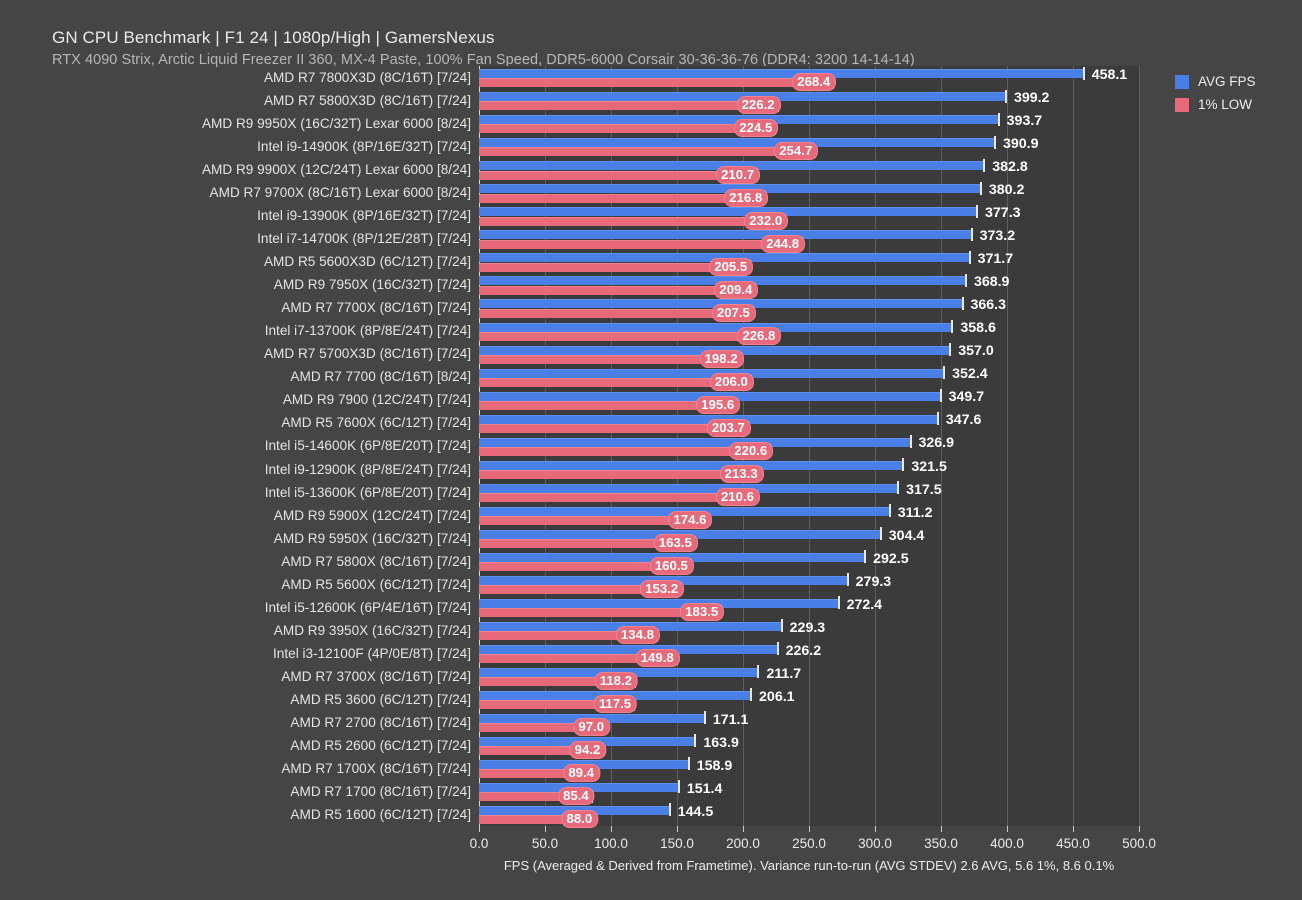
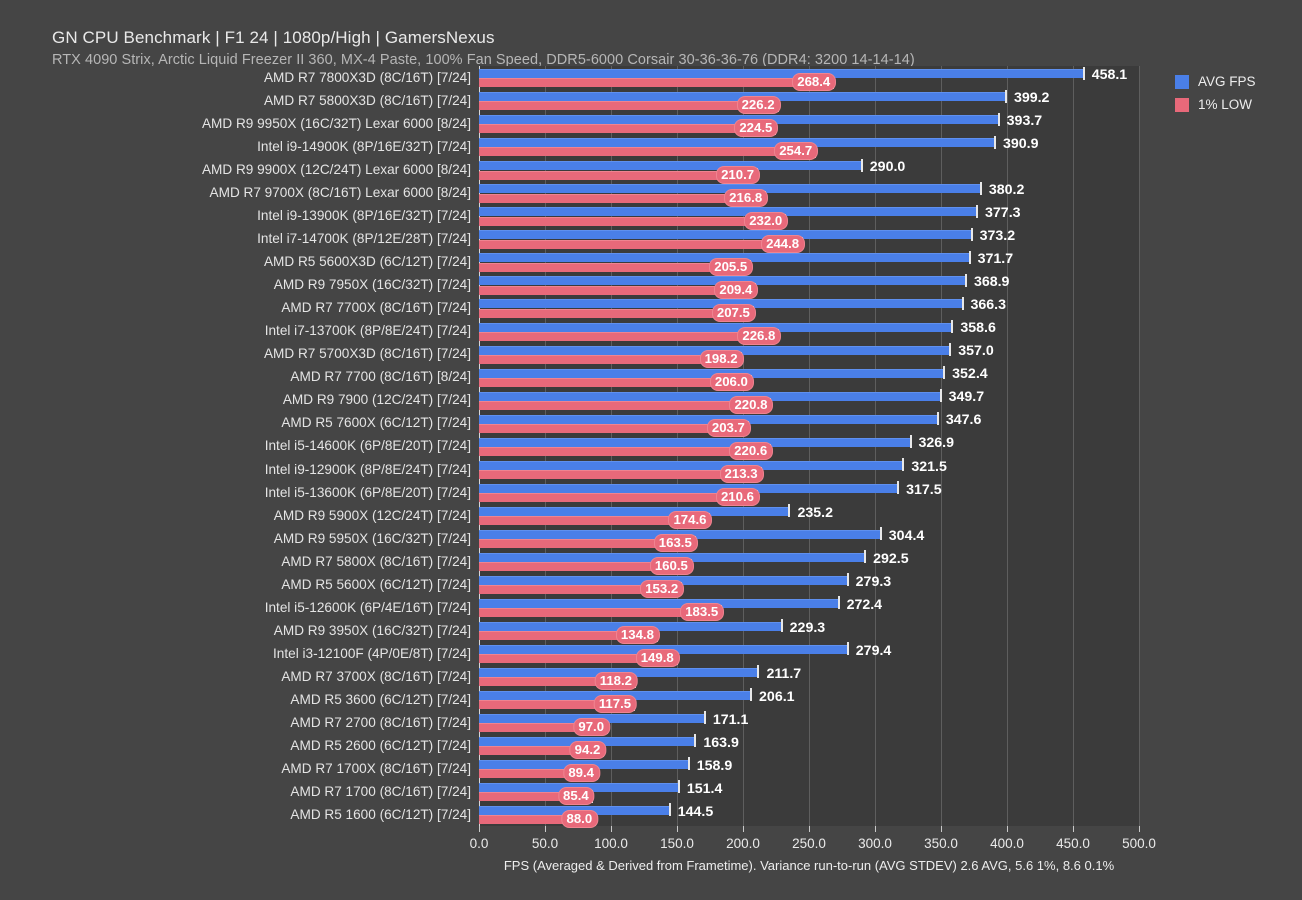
AVG FPS/AMD R9 9900X (12C/24T) Lexar 6000 [8/24]: 382.8 -> 290.0
1% LOW/AMD R9 7900 (12C/24T) [7/24]: 195.6 -> 220.8
AVG FPS/AMD R9 5900X (12C/24T) [7/24]: 311.2 -> 235.2
AVG FPS/Intel i3-12100F (4P/0E/8T) [7/24]: 226.2 -> 279.4
